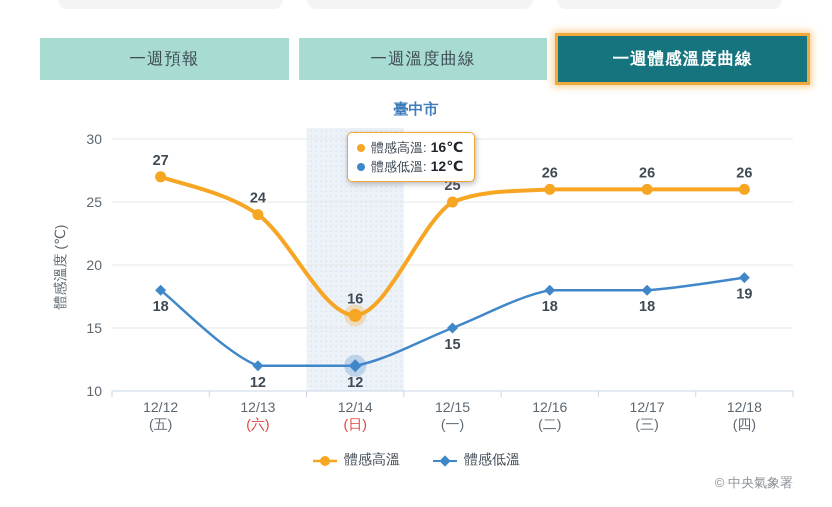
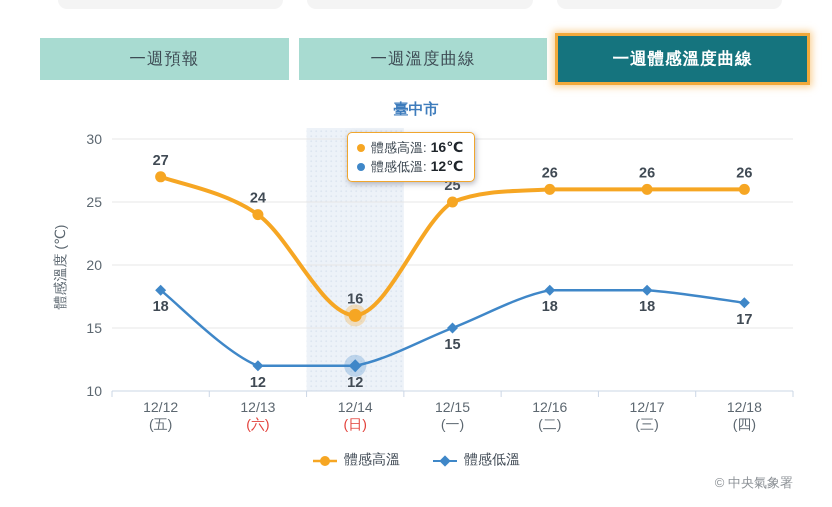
體感低溫/12/18: 19 -> 17
